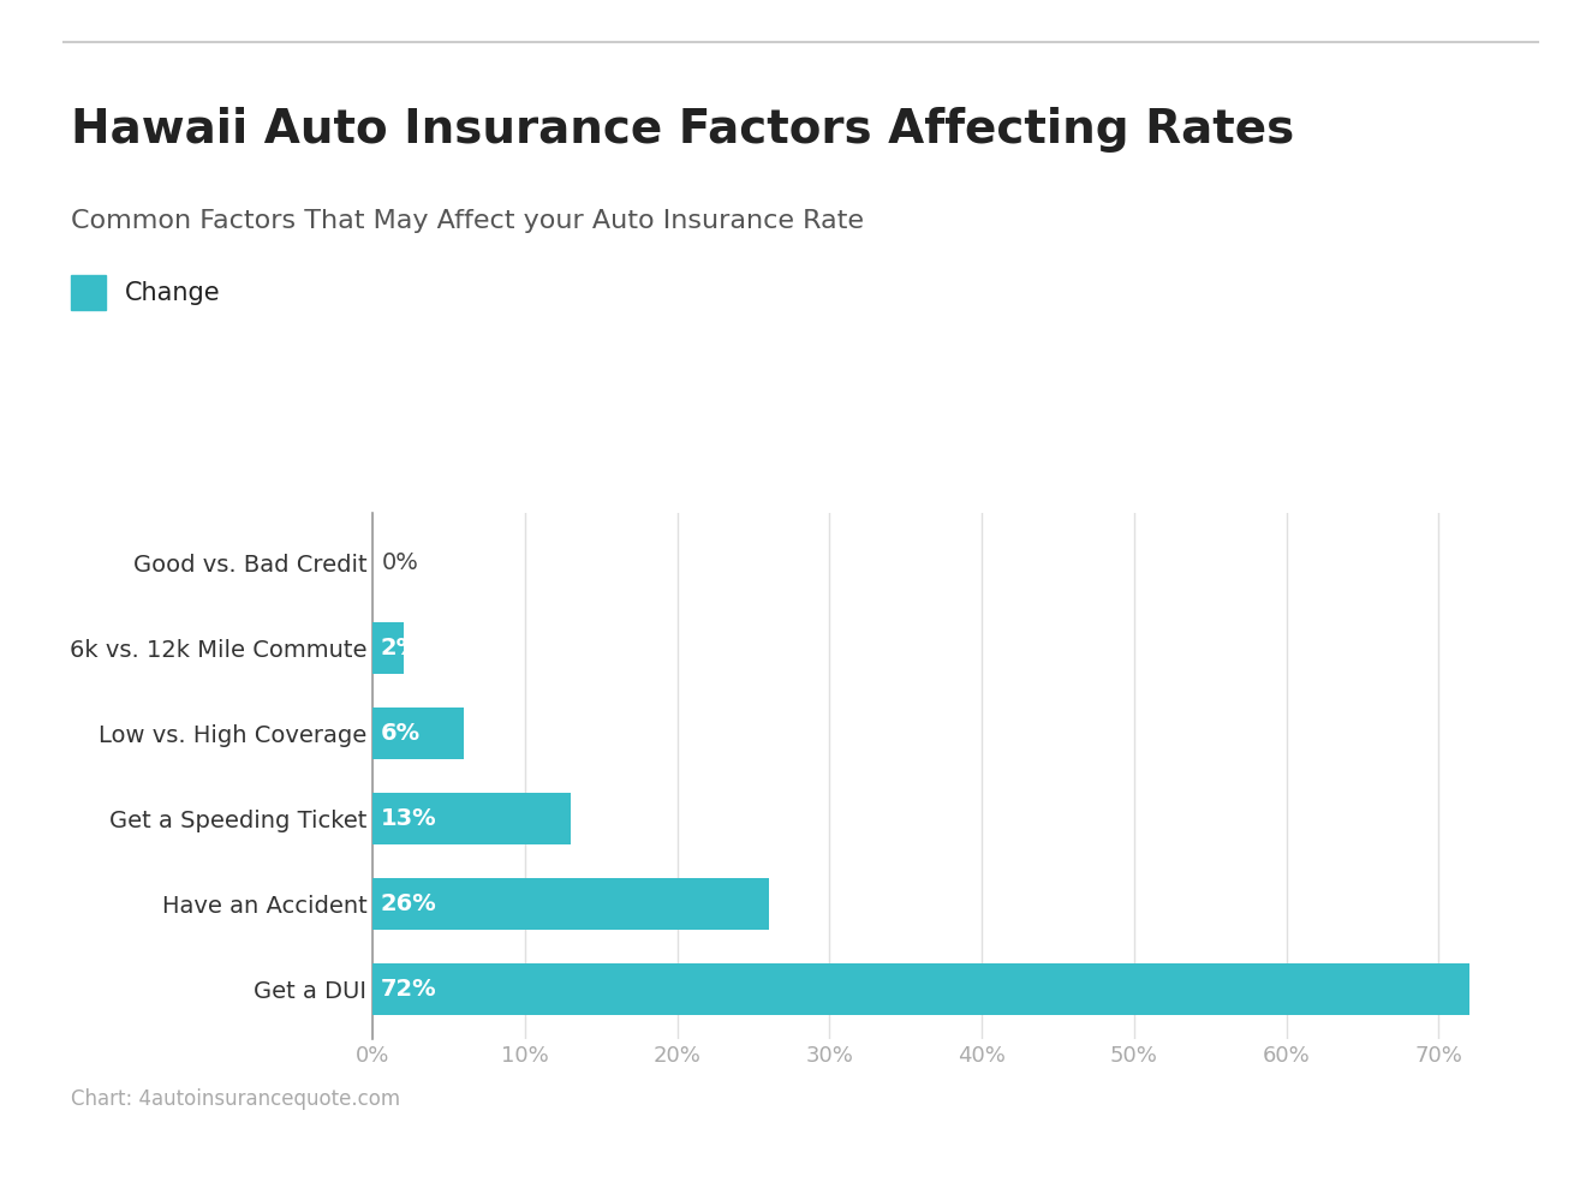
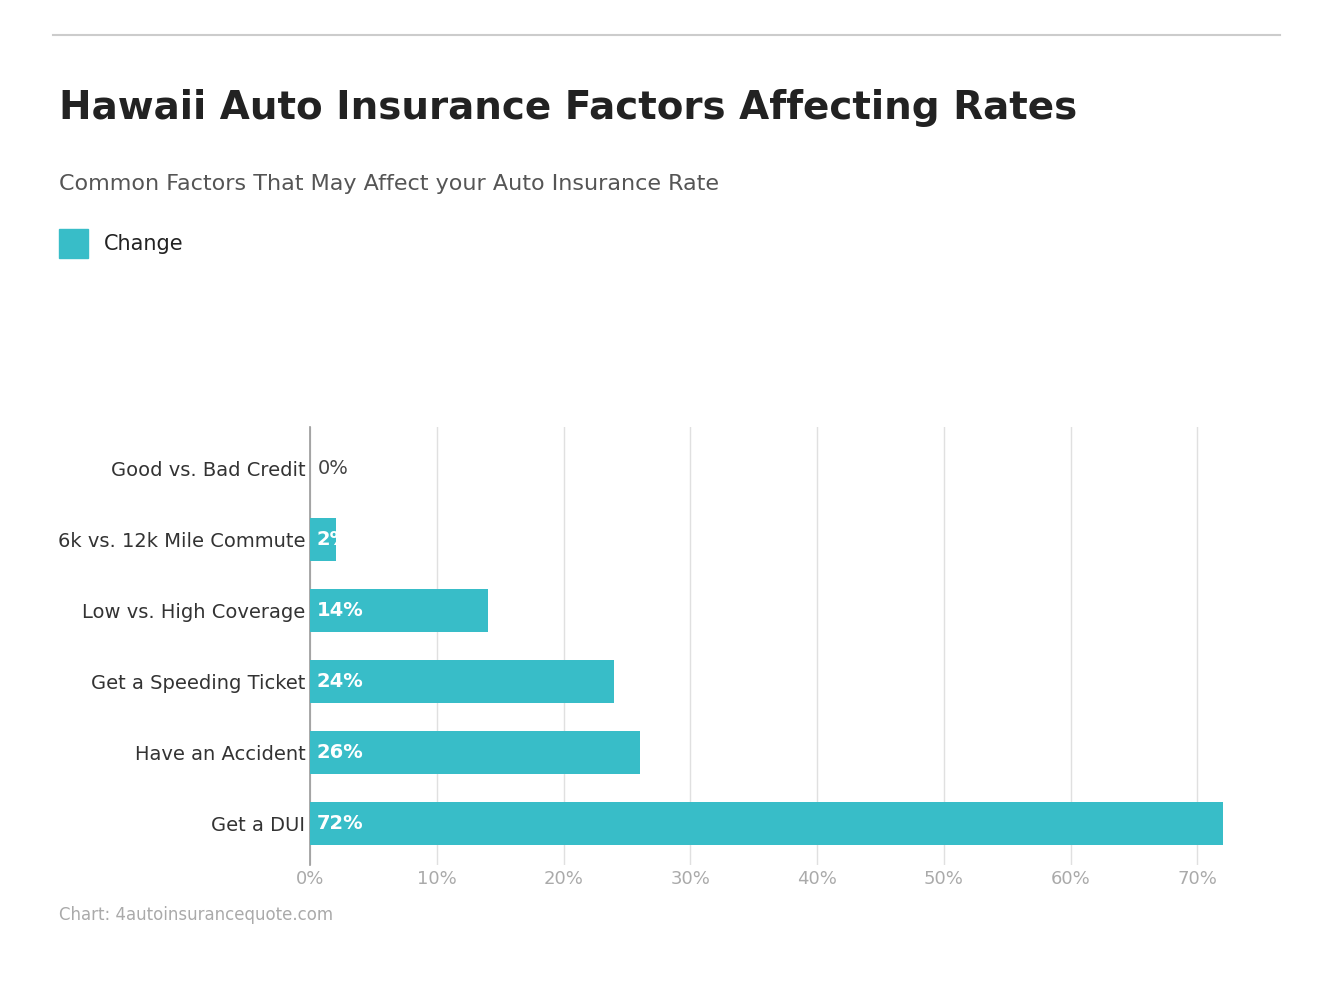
Low vs. High Coverage: 6% -> 14%
Get a Speeding Ticket: 13% -> 24%
